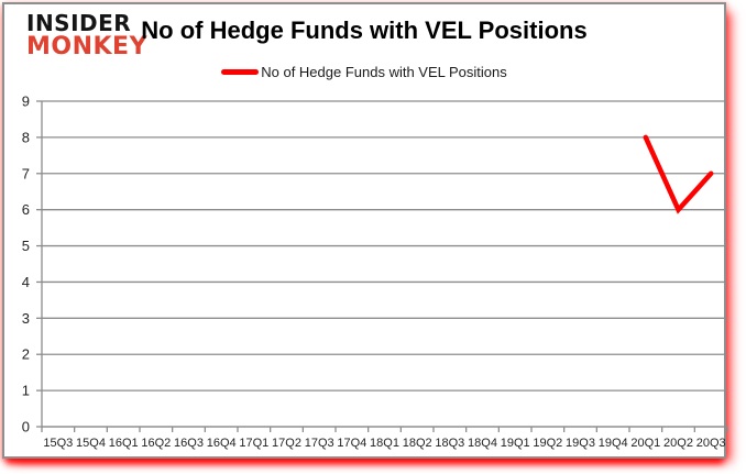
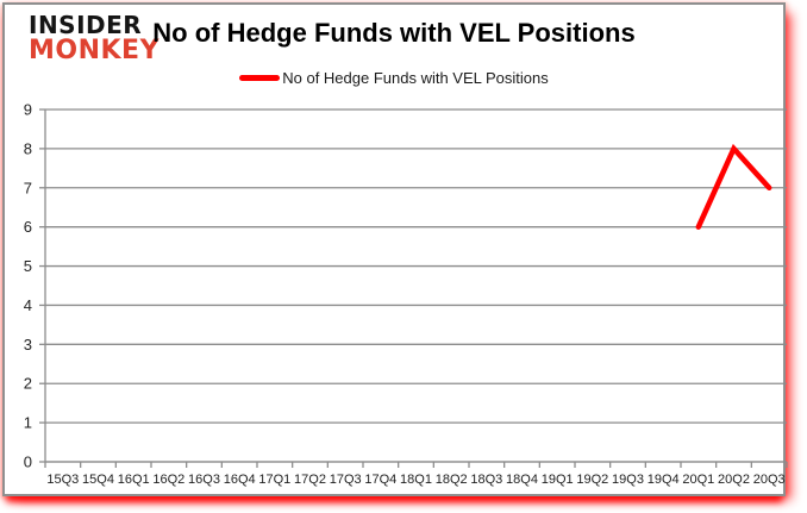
20Q1: 8 -> 6
20Q2: 6 -> 8
